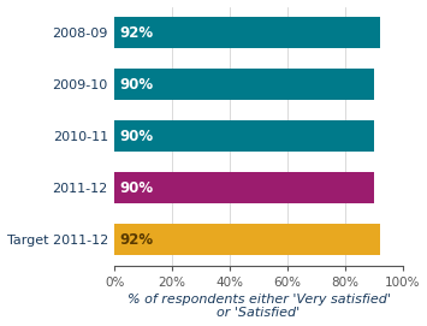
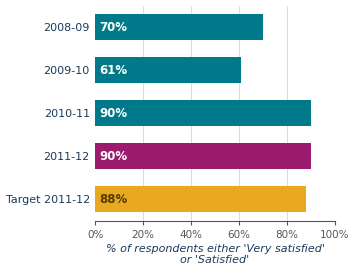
2008-09: 92% -> 70%
2009-10: 90% -> 61%
Target 2011-12: 92% -> 88%
